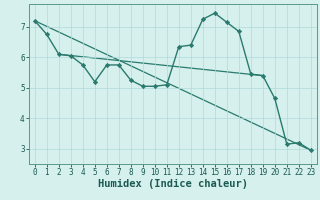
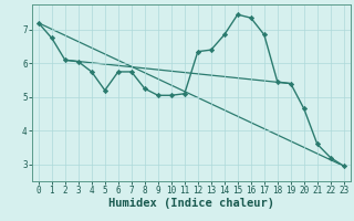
14: 7.25 -> 6.85
16: 7.15 -> 7.35
21: 3.15 -> 3.60
